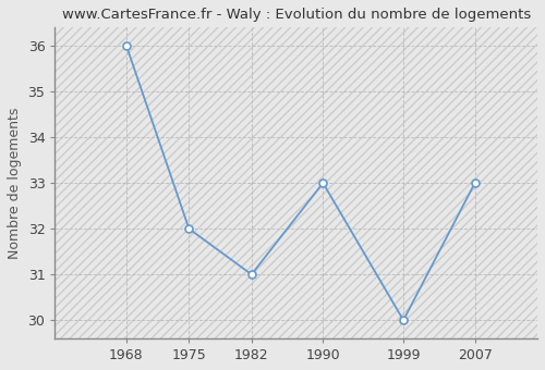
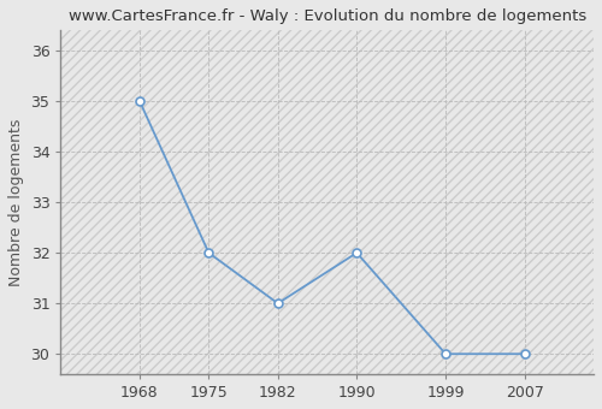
1968: 36 -> 35
1990: 33 -> 32
2007: 33 -> 30
